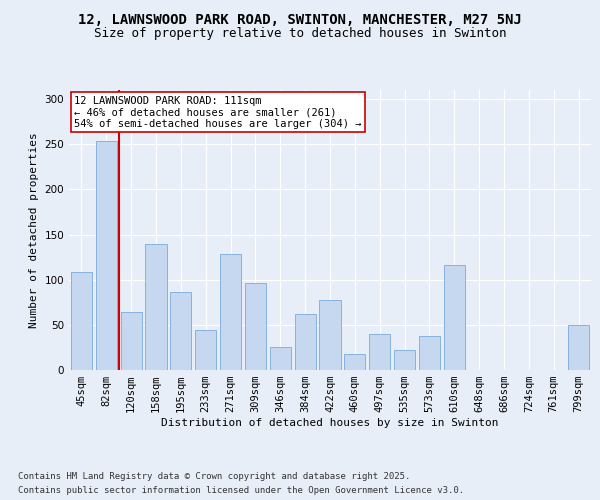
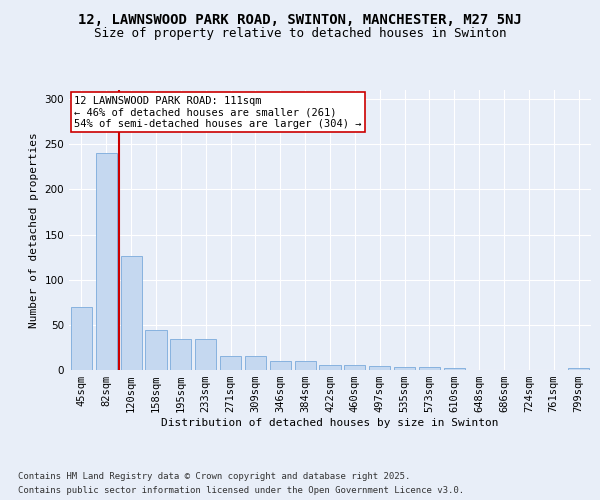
45sqm: 108 -> 70
82sqm: 254 -> 240
120sqm: 64 -> 126
158sqm: 140 -> 44
195sqm: 86 -> 34
233sqm: 44 -> 34
271sqm: 128 -> 16
309sqm: 96 -> 16
346sqm: 26 -> 10
384sqm: 62 -> 10
422sqm: 78 -> 5
460sqm: 18 -> 6
497sqm: 40 -> 4
535sqm: 22 -> 3
573sqm: 38 -> 3
610sqm: 116 -> 2
799sqm: 50 -> 2
